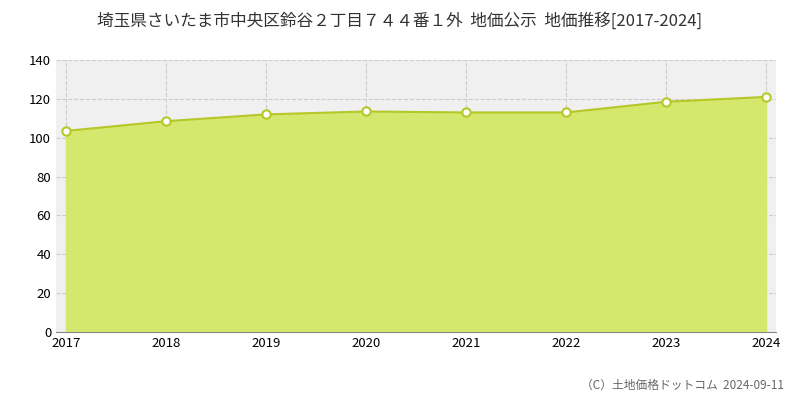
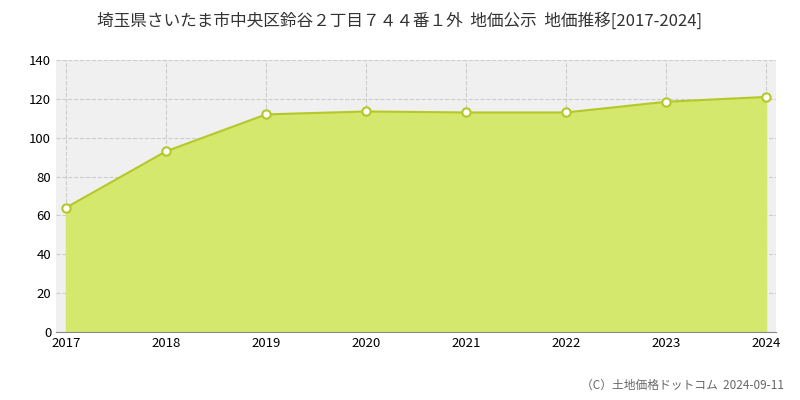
2017: 104 -> 64
2018: 108 -> 93
